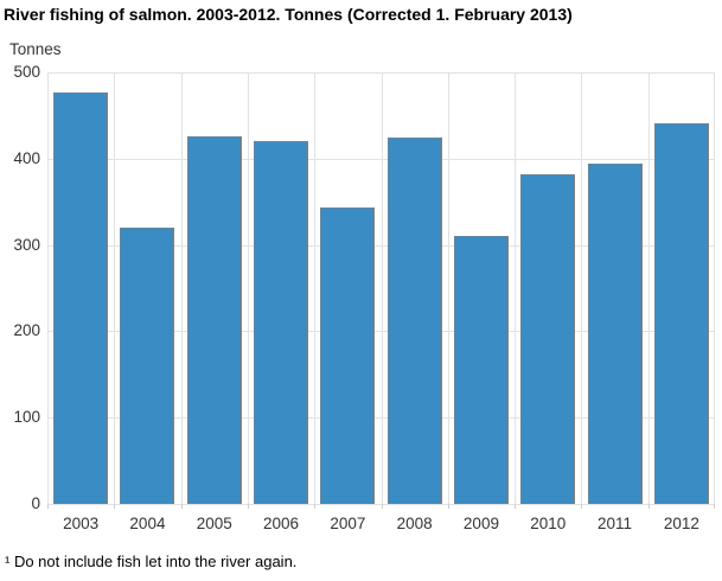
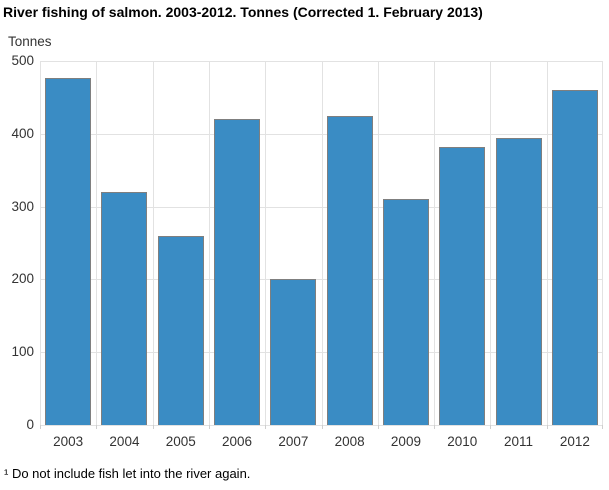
2005: 430 -> 260
2007: 340 -> 200
2012: 440 -> 460
